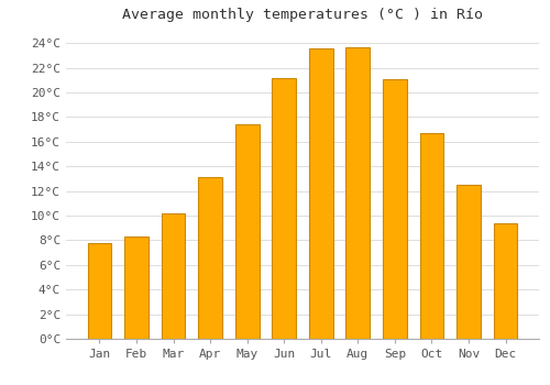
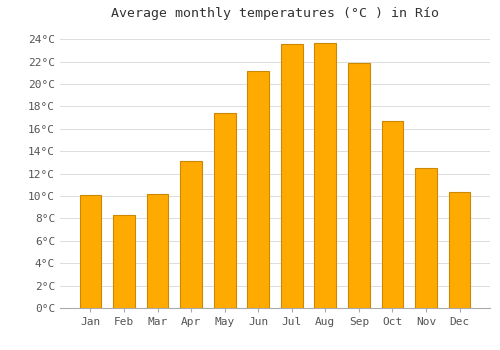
Jan: 7.8°C -> 10.1°C
Sep: 21.1°C -> 21.9°C
Dec: 9.4°C -> 10.4°C
